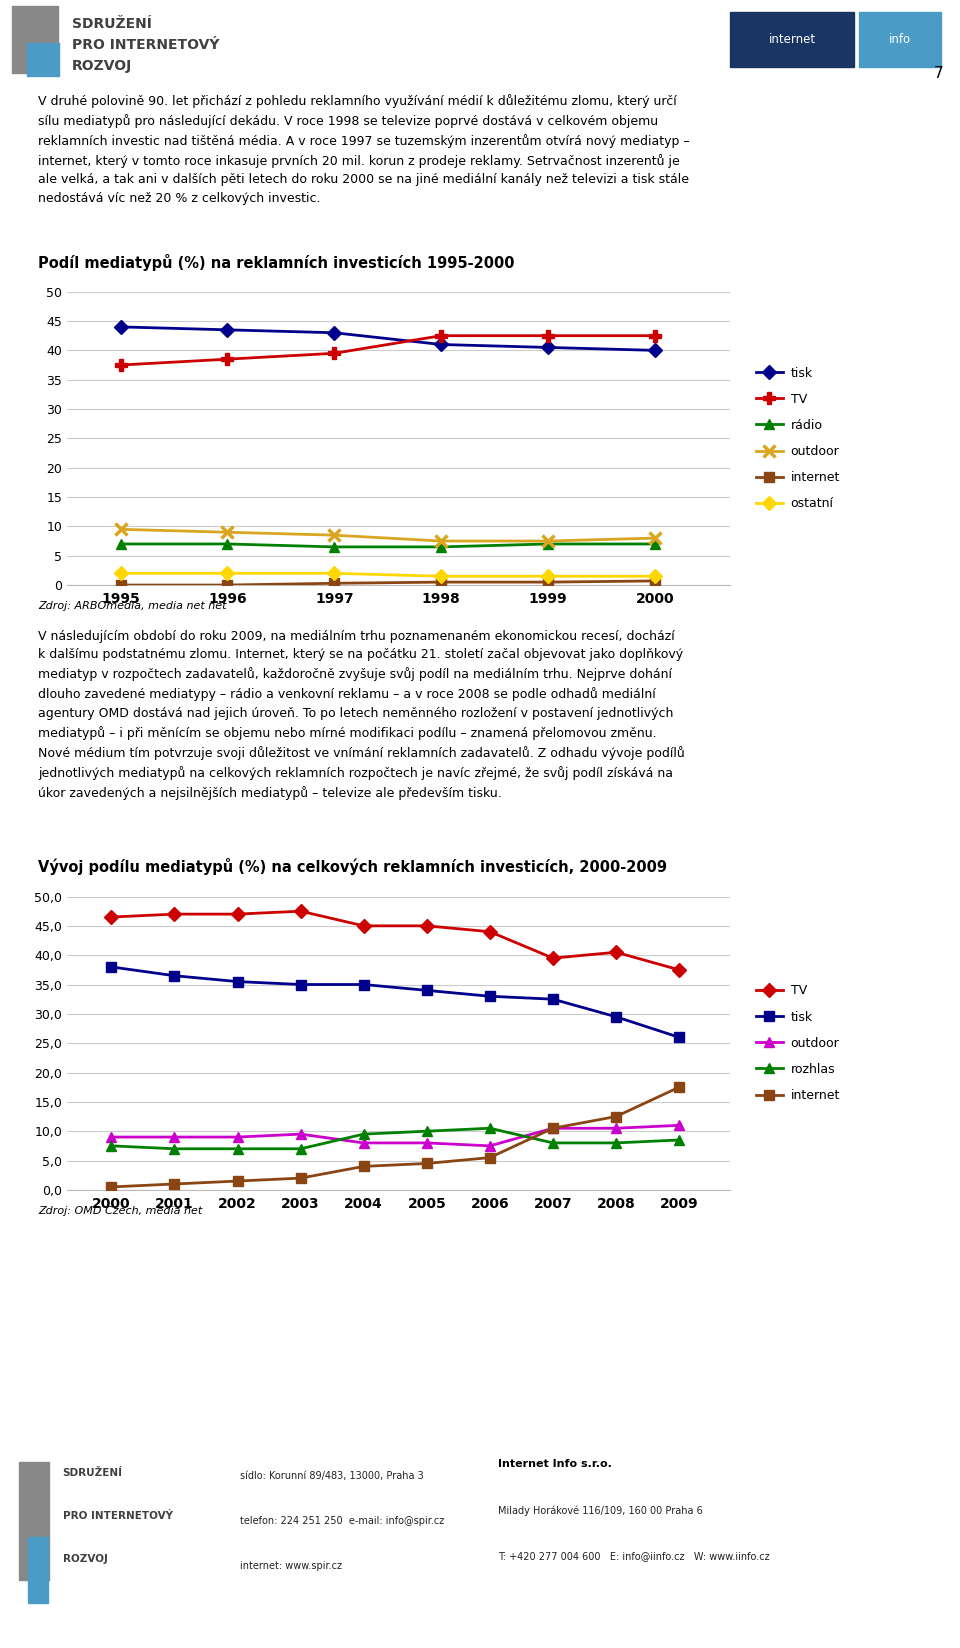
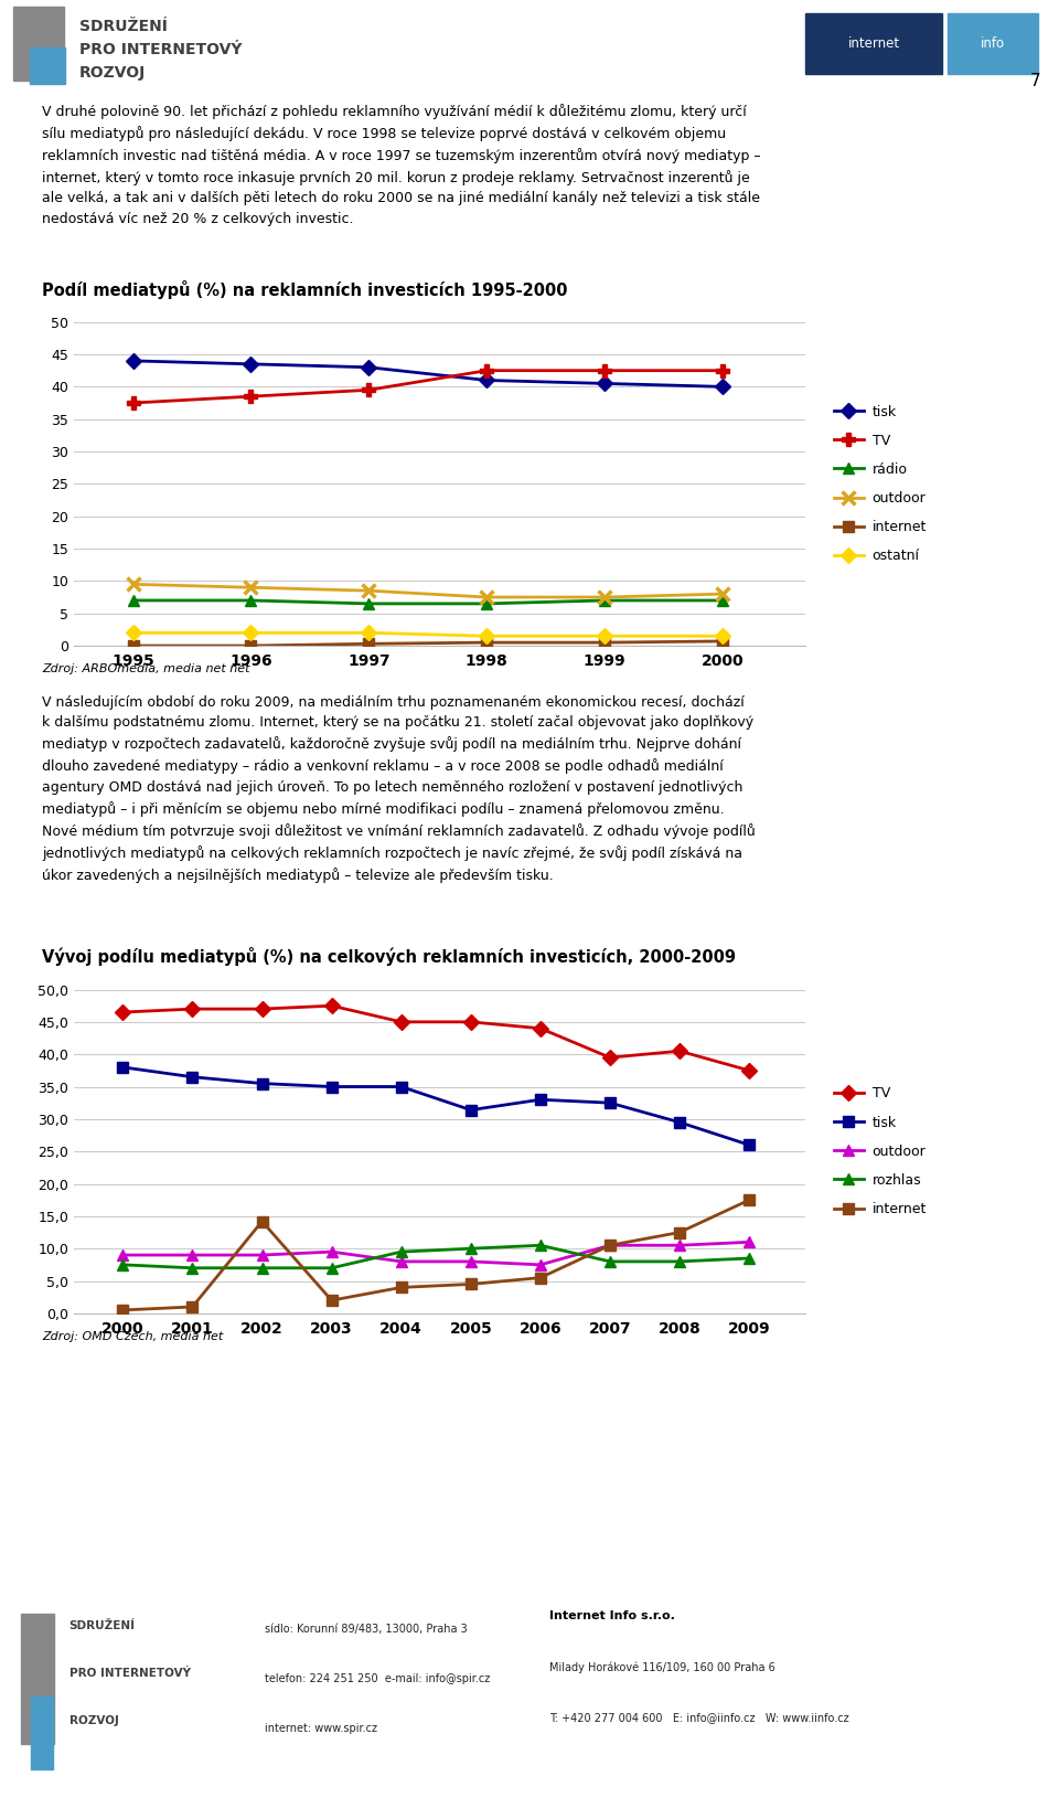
internet/2002: 1,5 -> 14,2
tisk/2005: 34,0 -> 31,4
